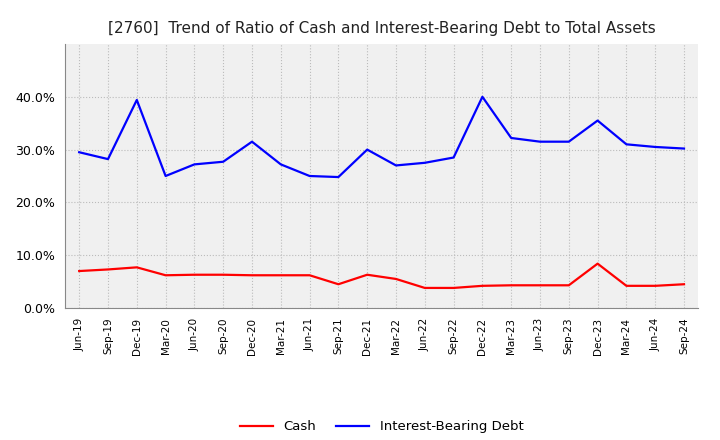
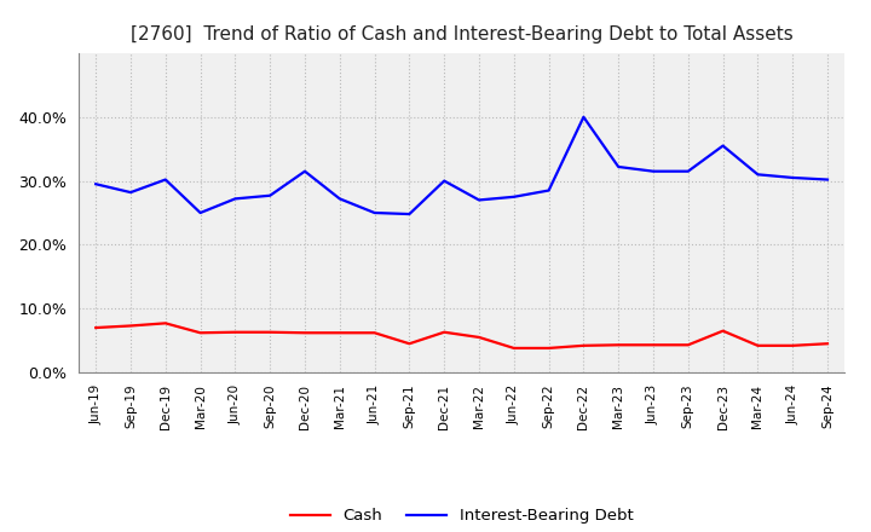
Interest-Bearing Debt/Dec-19: 39.4% -> 30.2%
Cash/Dec-23: 8.4% -> 6.5%
